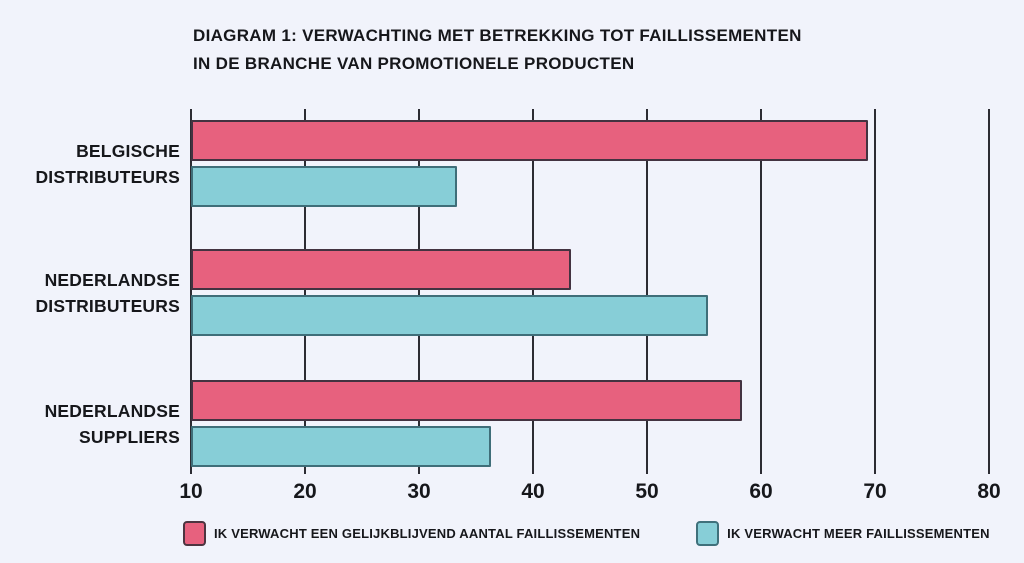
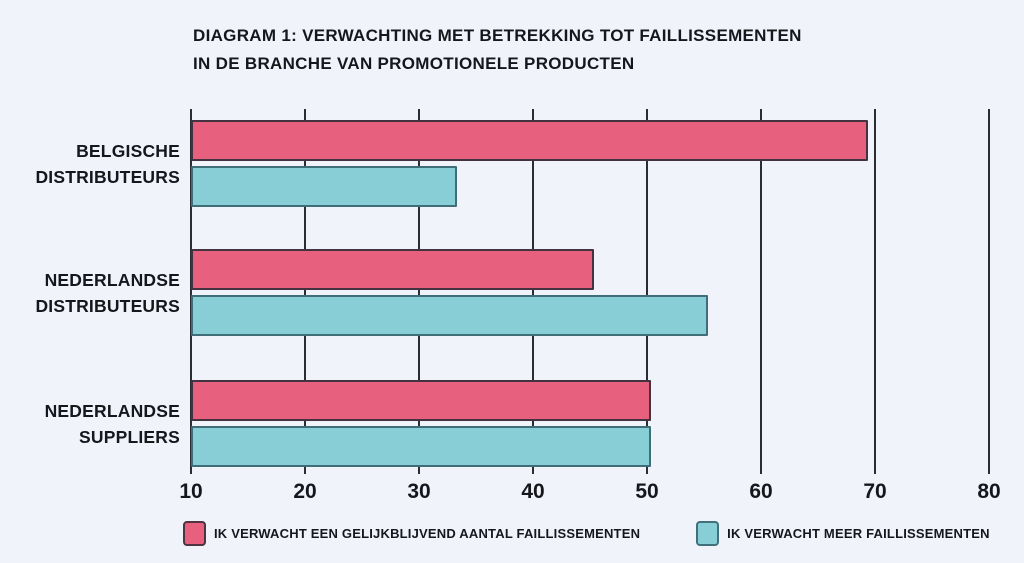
IK VERWACHT EEN GELIJKBLIJVEND AANTAL FAILLISSEMENTEN/NEDERLANDSE DISTRIBUTEURS: 43 -> 45
IK VERWACHT EEN GELIJKBLIJVEND AANTAL FAILLISSEMENTEN/NEDERLANDSE SUPPLIERS: 58 -> 50
IK VERWACHT MEER FAILLISSEMENTEN/NEDERLANDSE SUPPLIERS: 36 -> 50
